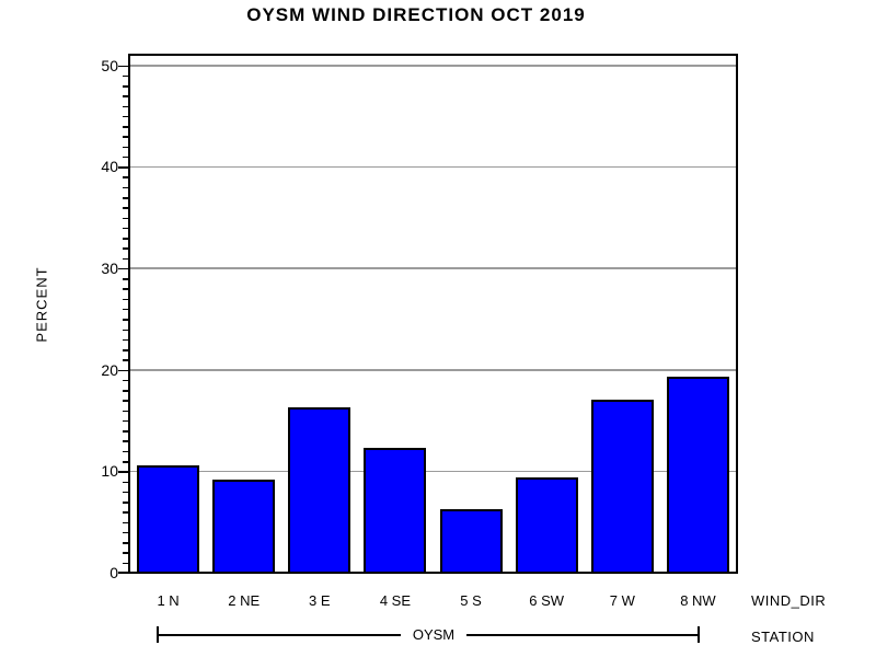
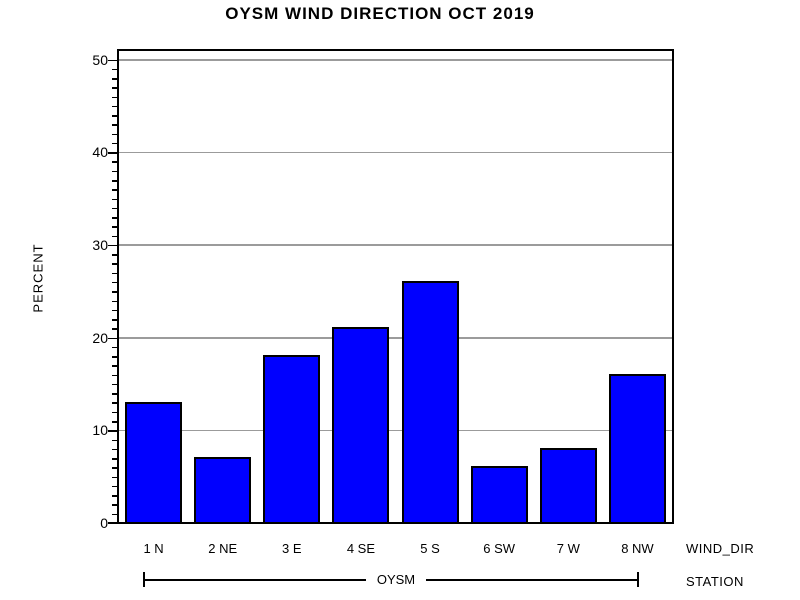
1 N: 10 -> 13
2 NE: 9 -> 7
3 E: 16 -> 18
4 SE: 12 -> 21
5 S: 6 -> 26
6 SW: 9 -> 6
7 W: 17 -> 8
8 NW: 19 -> 16
